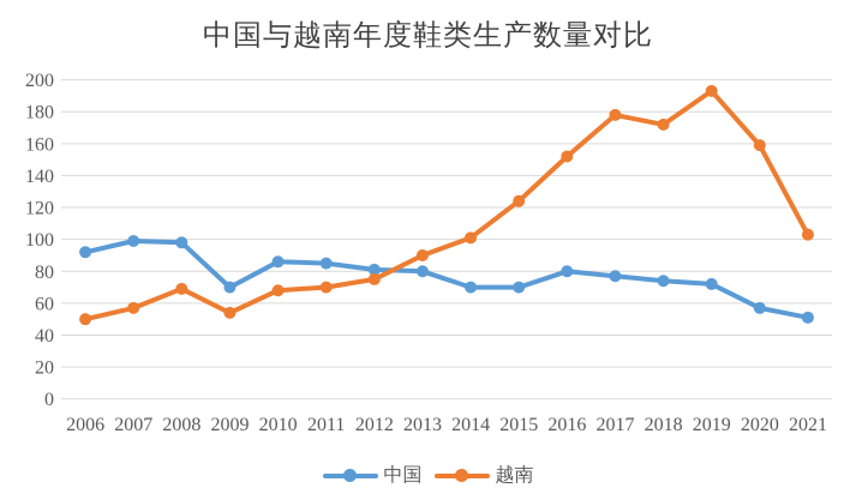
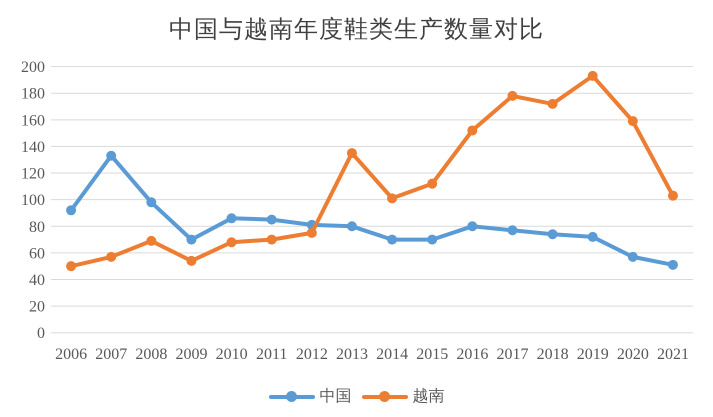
中国/2007: 99 -> 133
越南/2013: 90 -> 135
越南/2015: 124 -> 112
